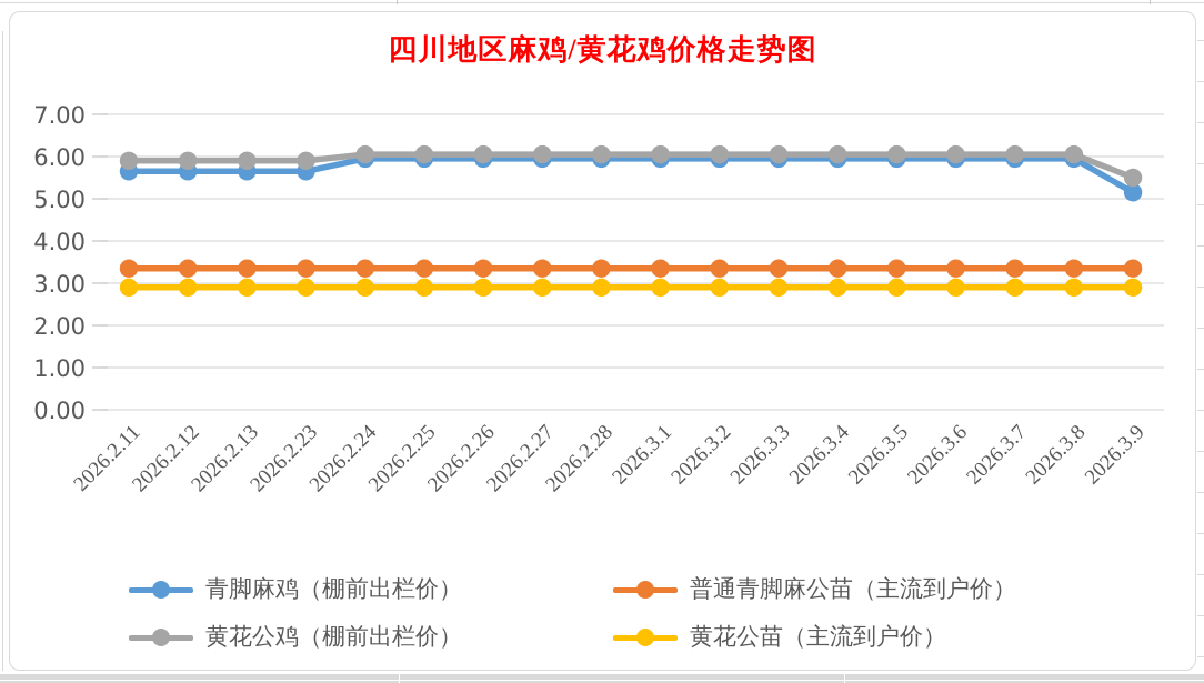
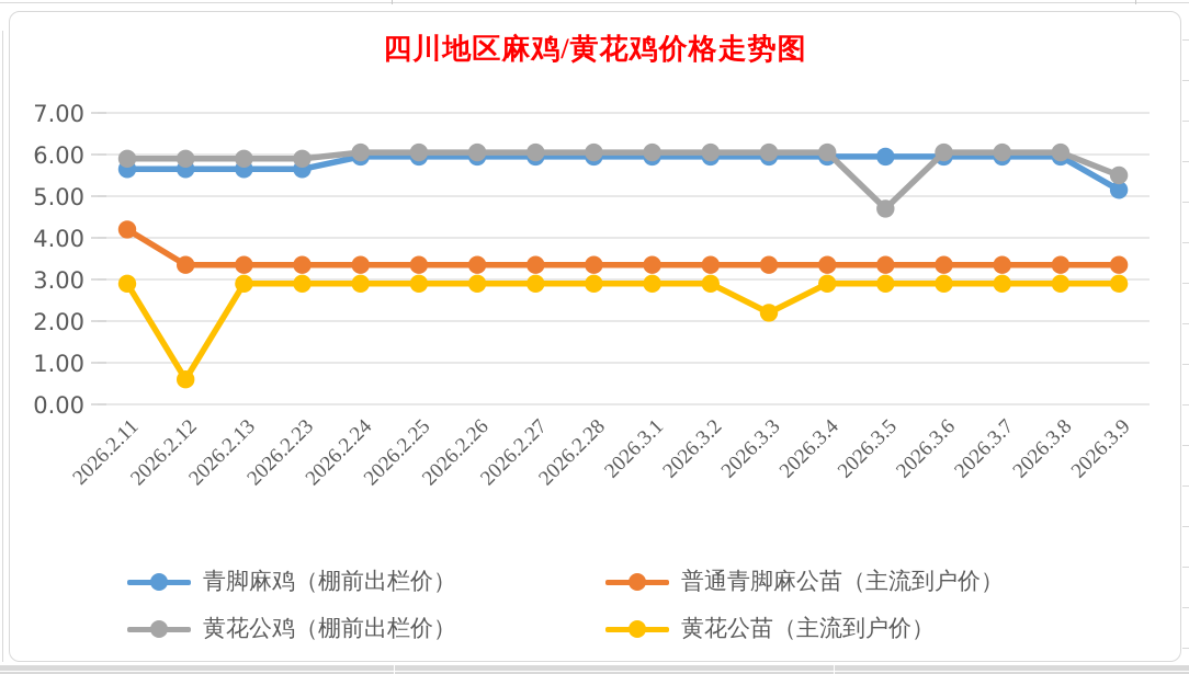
普通青脚麻公苗（主流到户价）/2026.2.11: 3.4 -> 4.2
黄花公苗（主流到户价）/2026.2.12: 2.9 -> 0.6
黄花公苗（主流到户价）/2026.3.3: 2.9 -> 2.2
黄花公鸡（棚前出栏价）/2026.3.5: 6.0 -> 4.7
